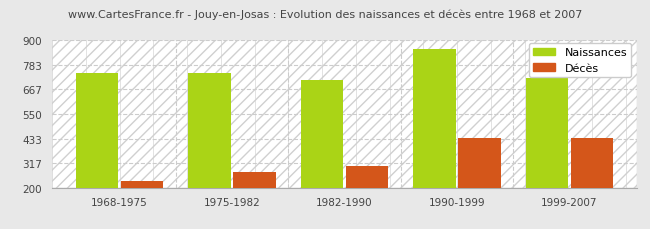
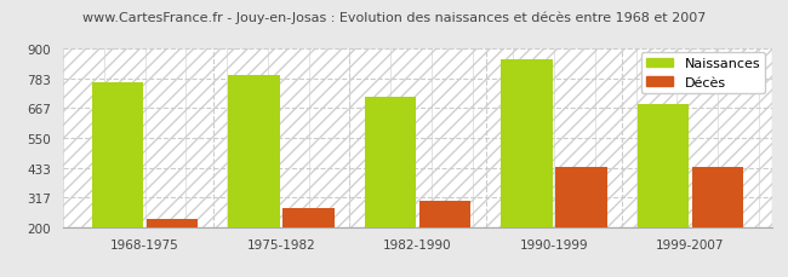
Naissances/1968-1975: 745 -> 770
Naissances/1975-1982: 745 -> 795
Naissances/1999-2007: 720 -> 685
